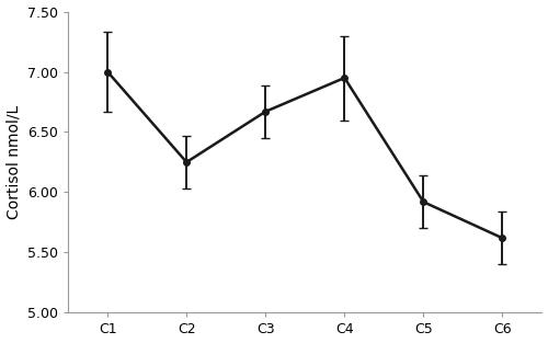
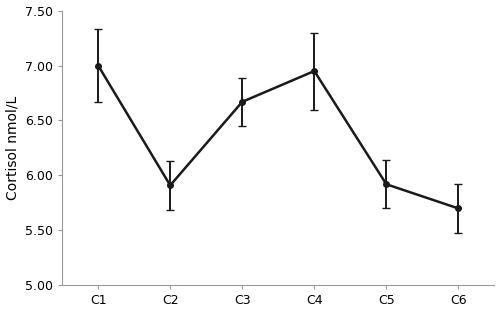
C2: 6.25 -> 5.91
C6: 5.62 -> 5.70
